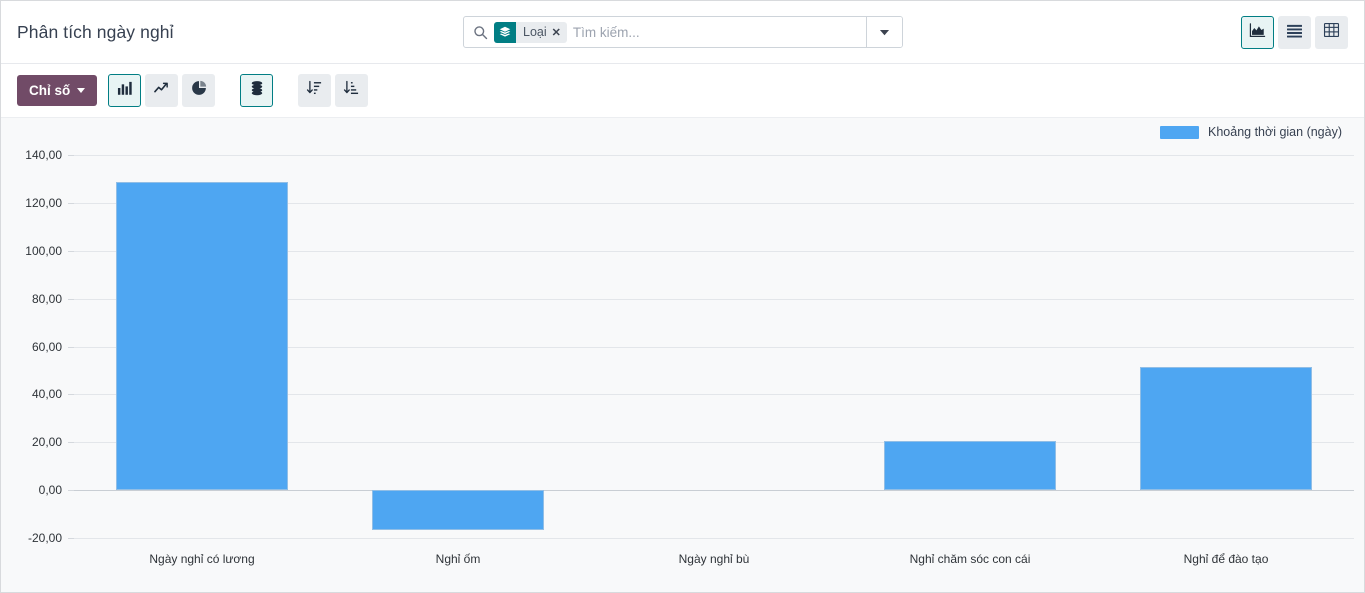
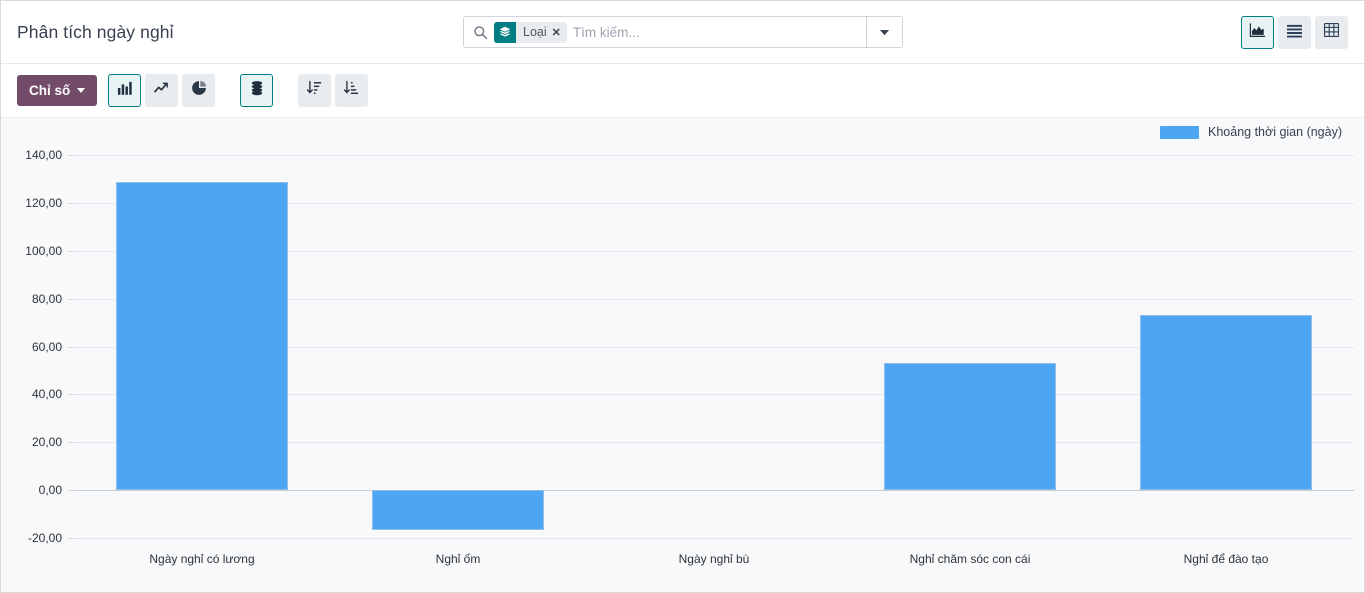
Nghỉ chăm sóc con cái: 20 -> 53
Nghỉ để đào tạo: 51 -> 73
